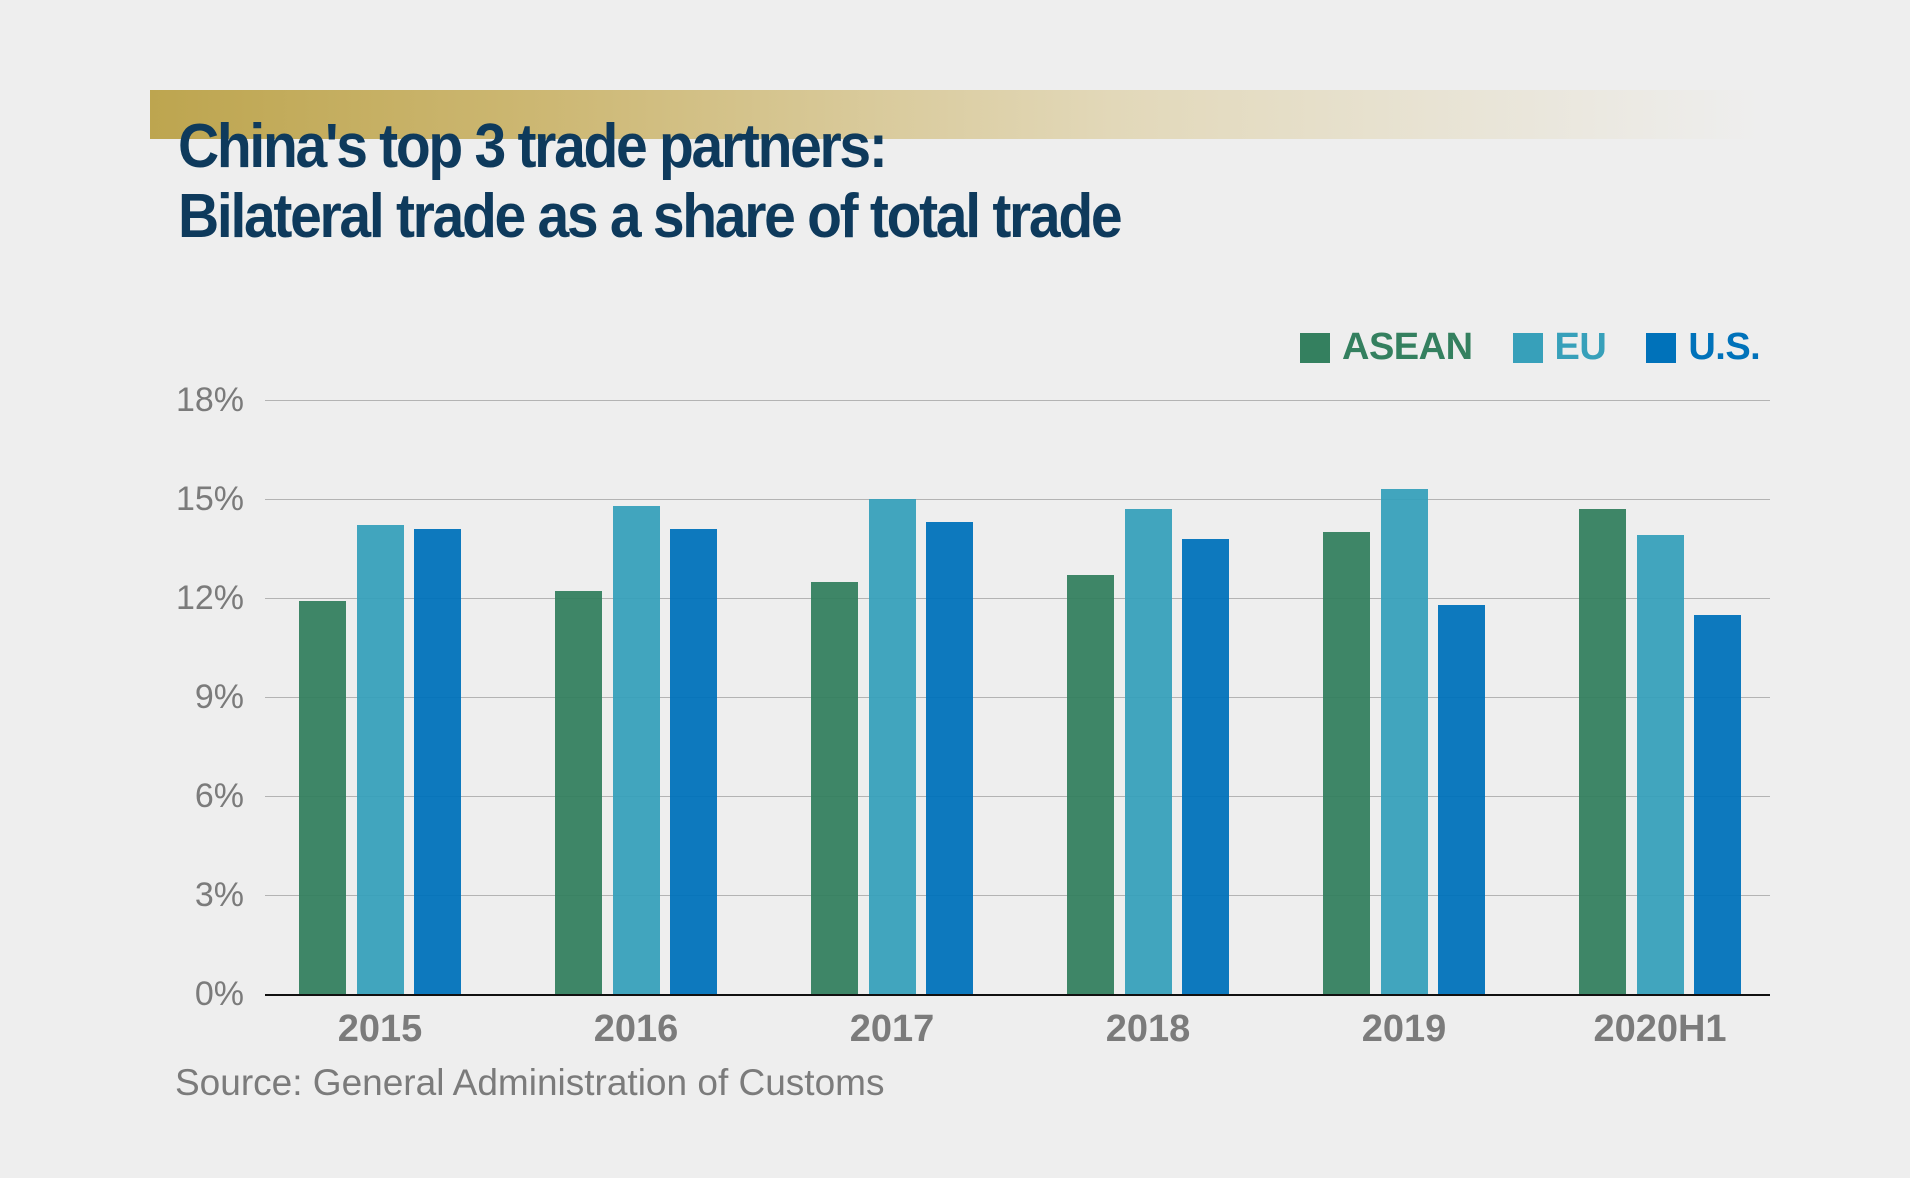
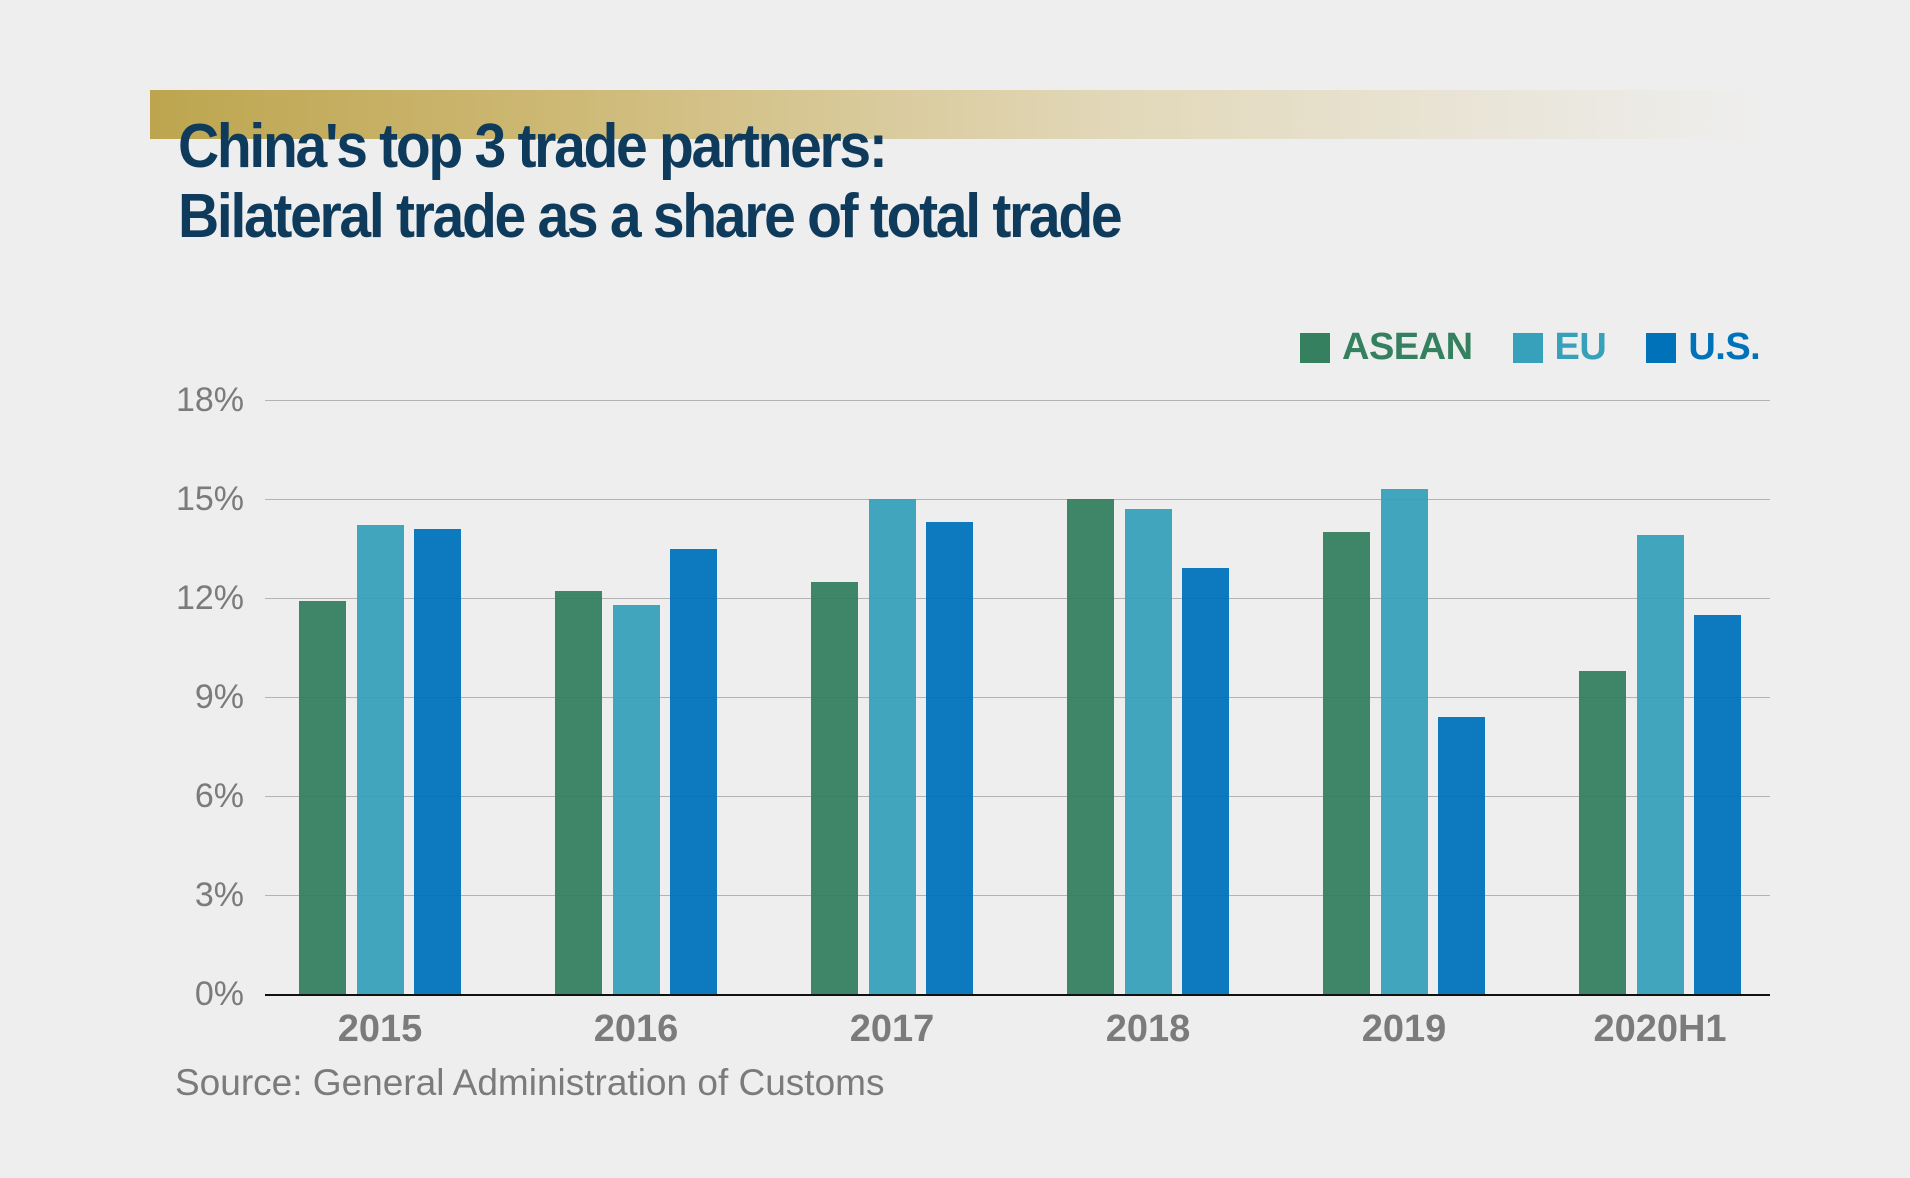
EU/2016: 14.8% -> 11.8%
U.S./2016: 14.1% -> 13.5%
ASEAN/2018: 12.7% -> 15.0%
U.S./2018: 13.8% -> 12.9%
U.S./2019: 11.8% -> 8.4%
ASEAN/2020H1: 14.7% -> 9.8%
